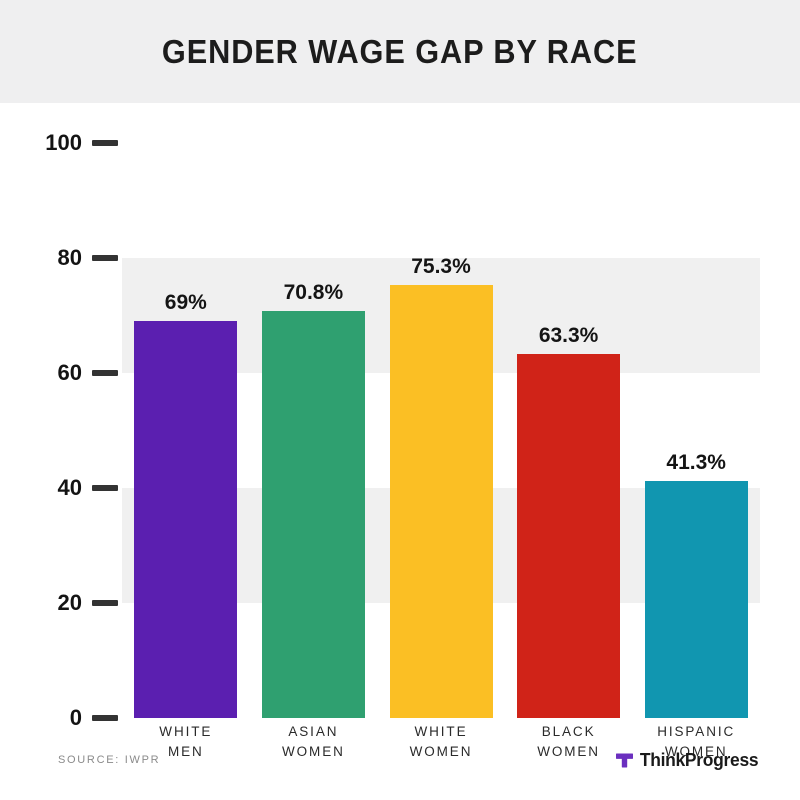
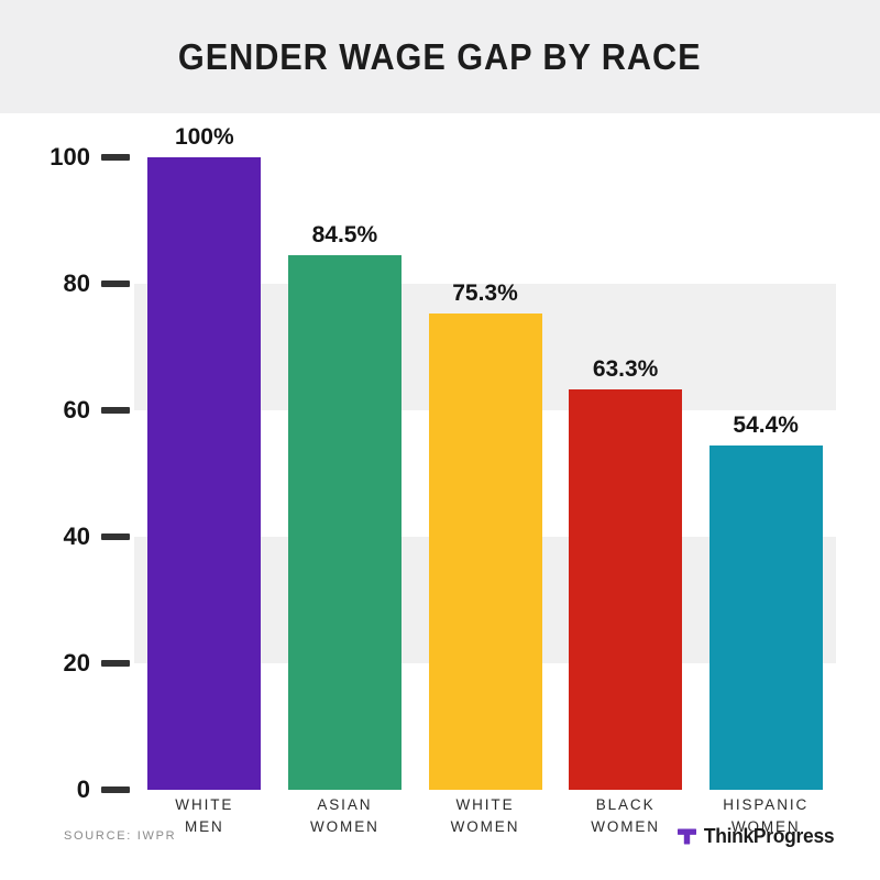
WHITE MEN: 69% -> 100%
ASIAN WOMEN: 70.8% -> 84.5%
HISPANIC WOMEN: 41.3% -> 54.4%
